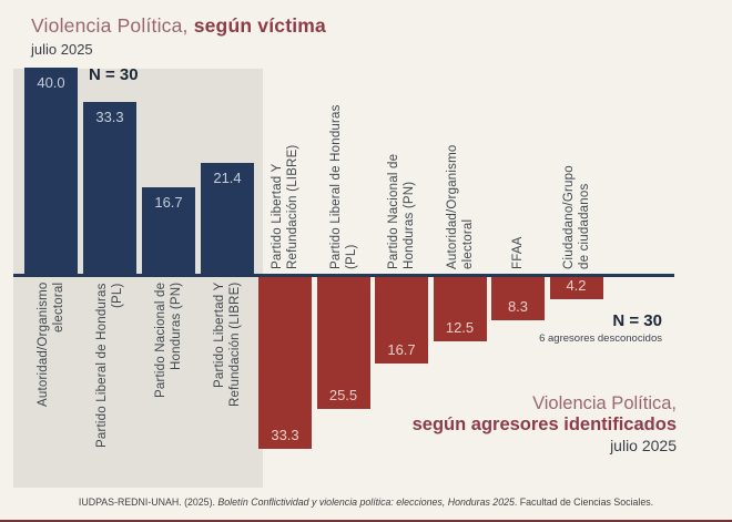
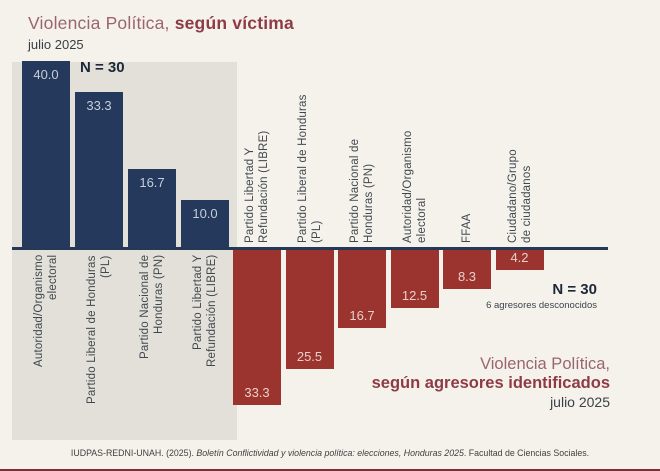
Violencia Política, según víctima/Partido Libertad Y Refundación (LIBRE): 21.4 -> 10.0
